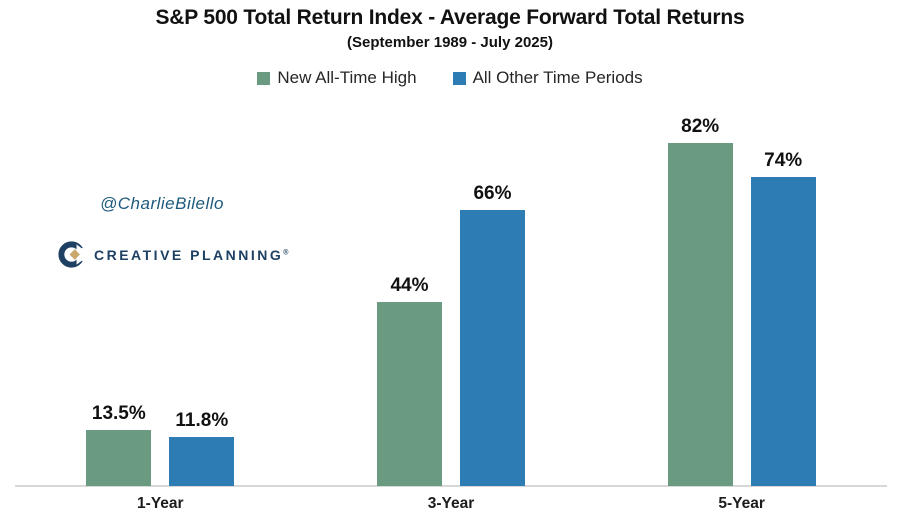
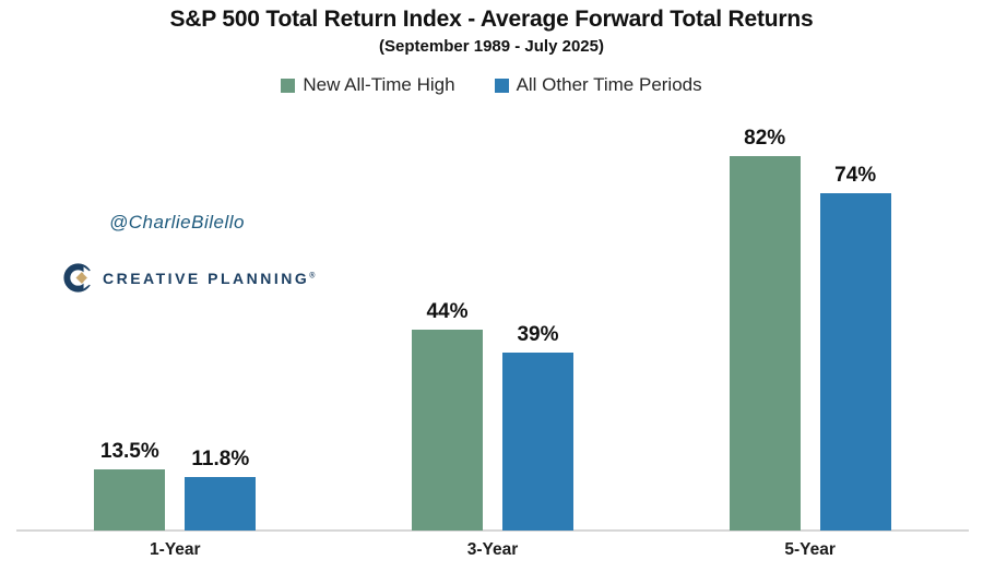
All Other Time Periods/3-Year: 66% -> 39%
